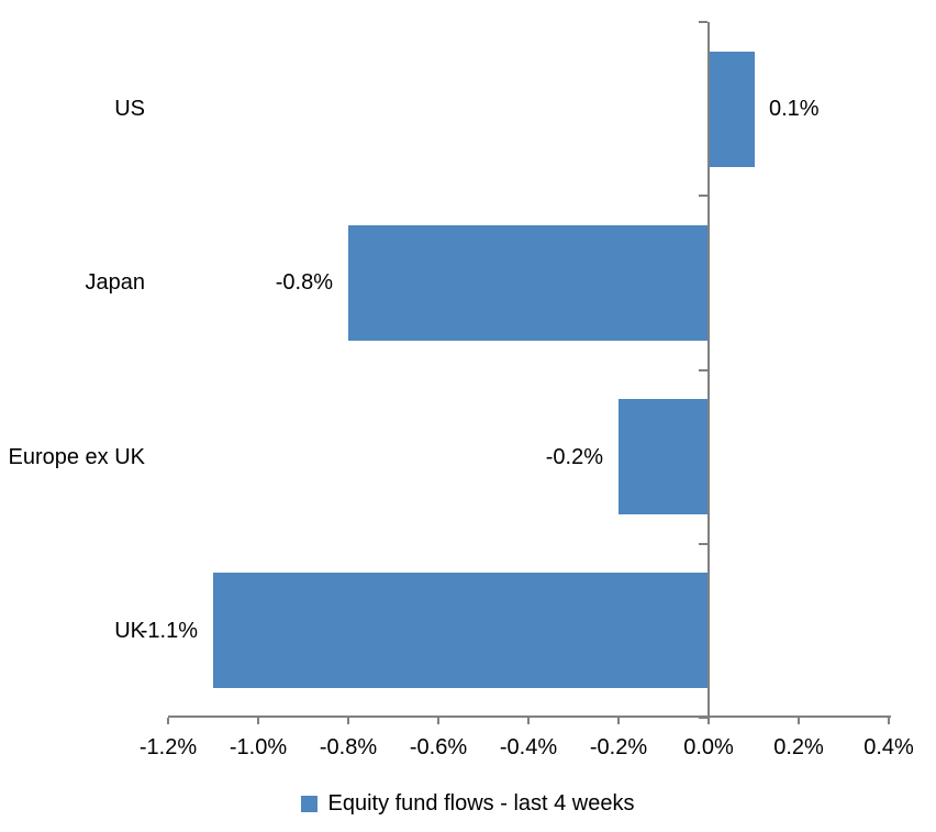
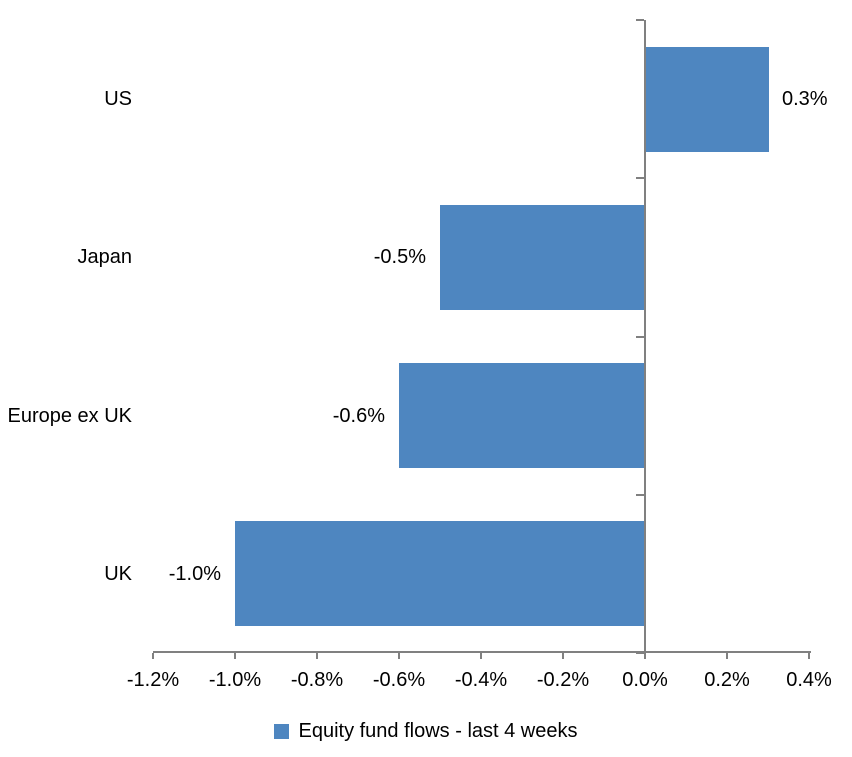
US: 0.1% -> 0.3%
Japan: -0.8% -> -0.5%
Europe ex UK: -0.2% -> -0.6%
UK: -1.1% -> -1.0%
